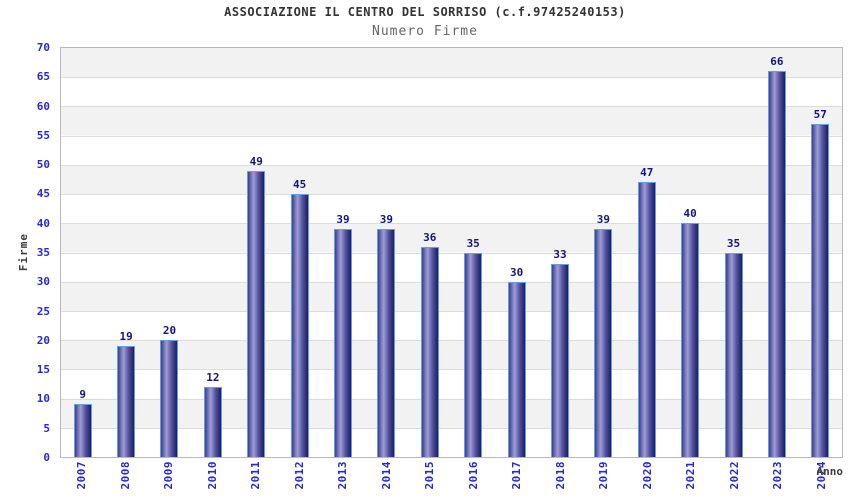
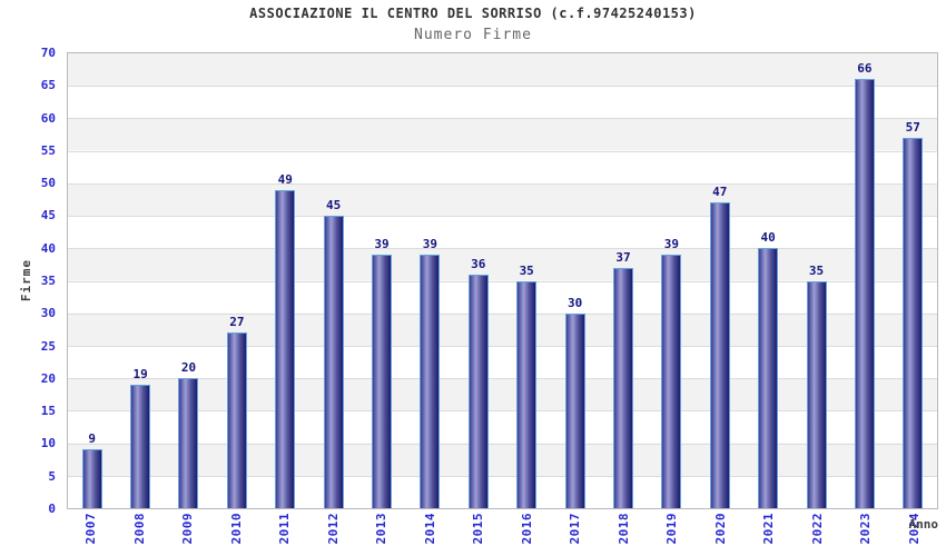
2010: 12 -> 27
2018: 33 -> 37
